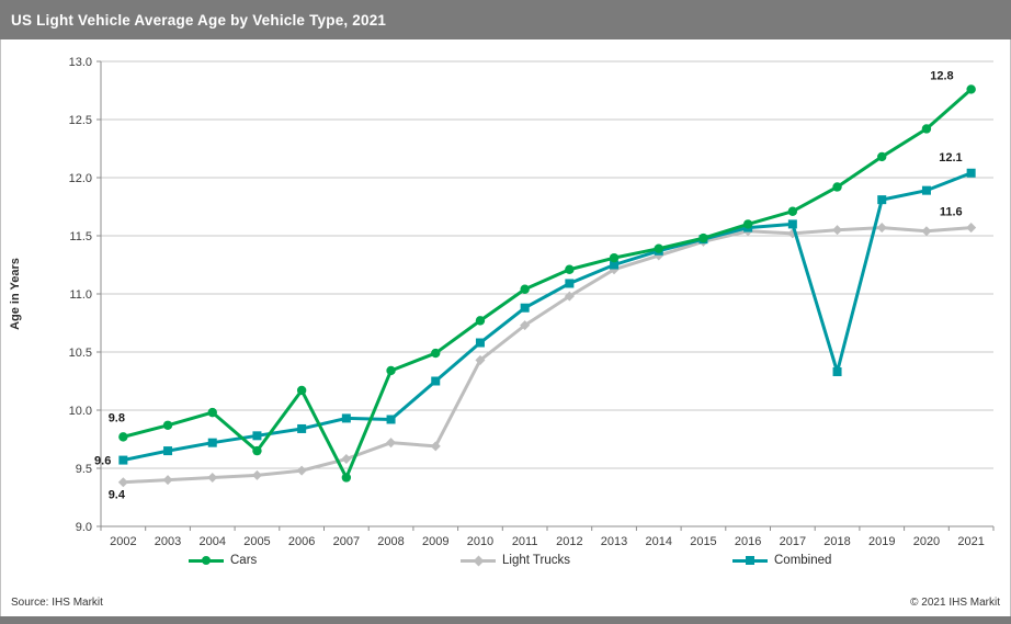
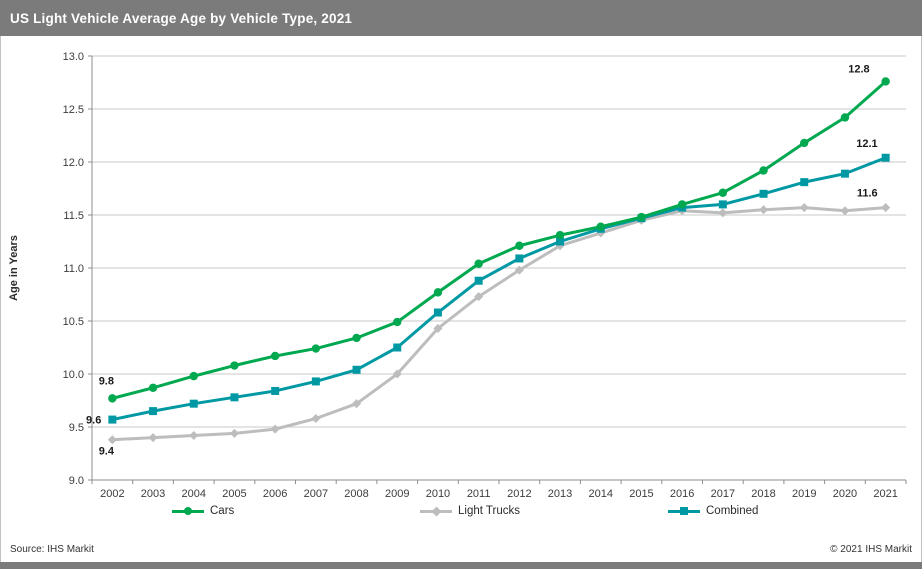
Cars/2005: 9.65 -> 10.08
Cars/2007: 9.42 -> 10.24
Combined/2008: 9.92 -> 10.04
Light Trucks/2009: 9.69 -> 10.00
Combined/2018: 10.33 -> 11.70
